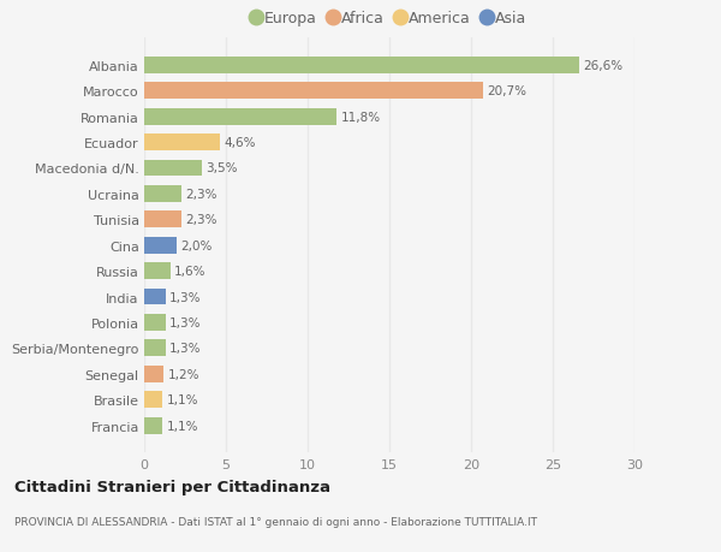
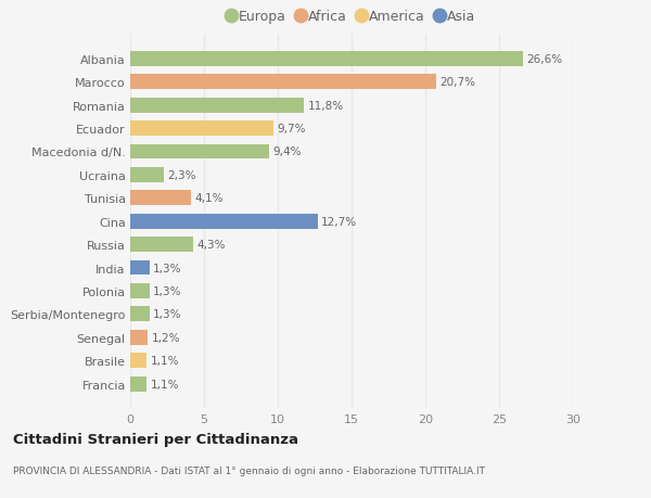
Ecuador: 4,6% -> 9,7%
Macedonia d/N.: 3,5% -> 9,4%
Tunisia: 2,3% -> 4,1%
Cina: 2,0% -> 12,7%
Russia: 1,6% -> 4,3%
